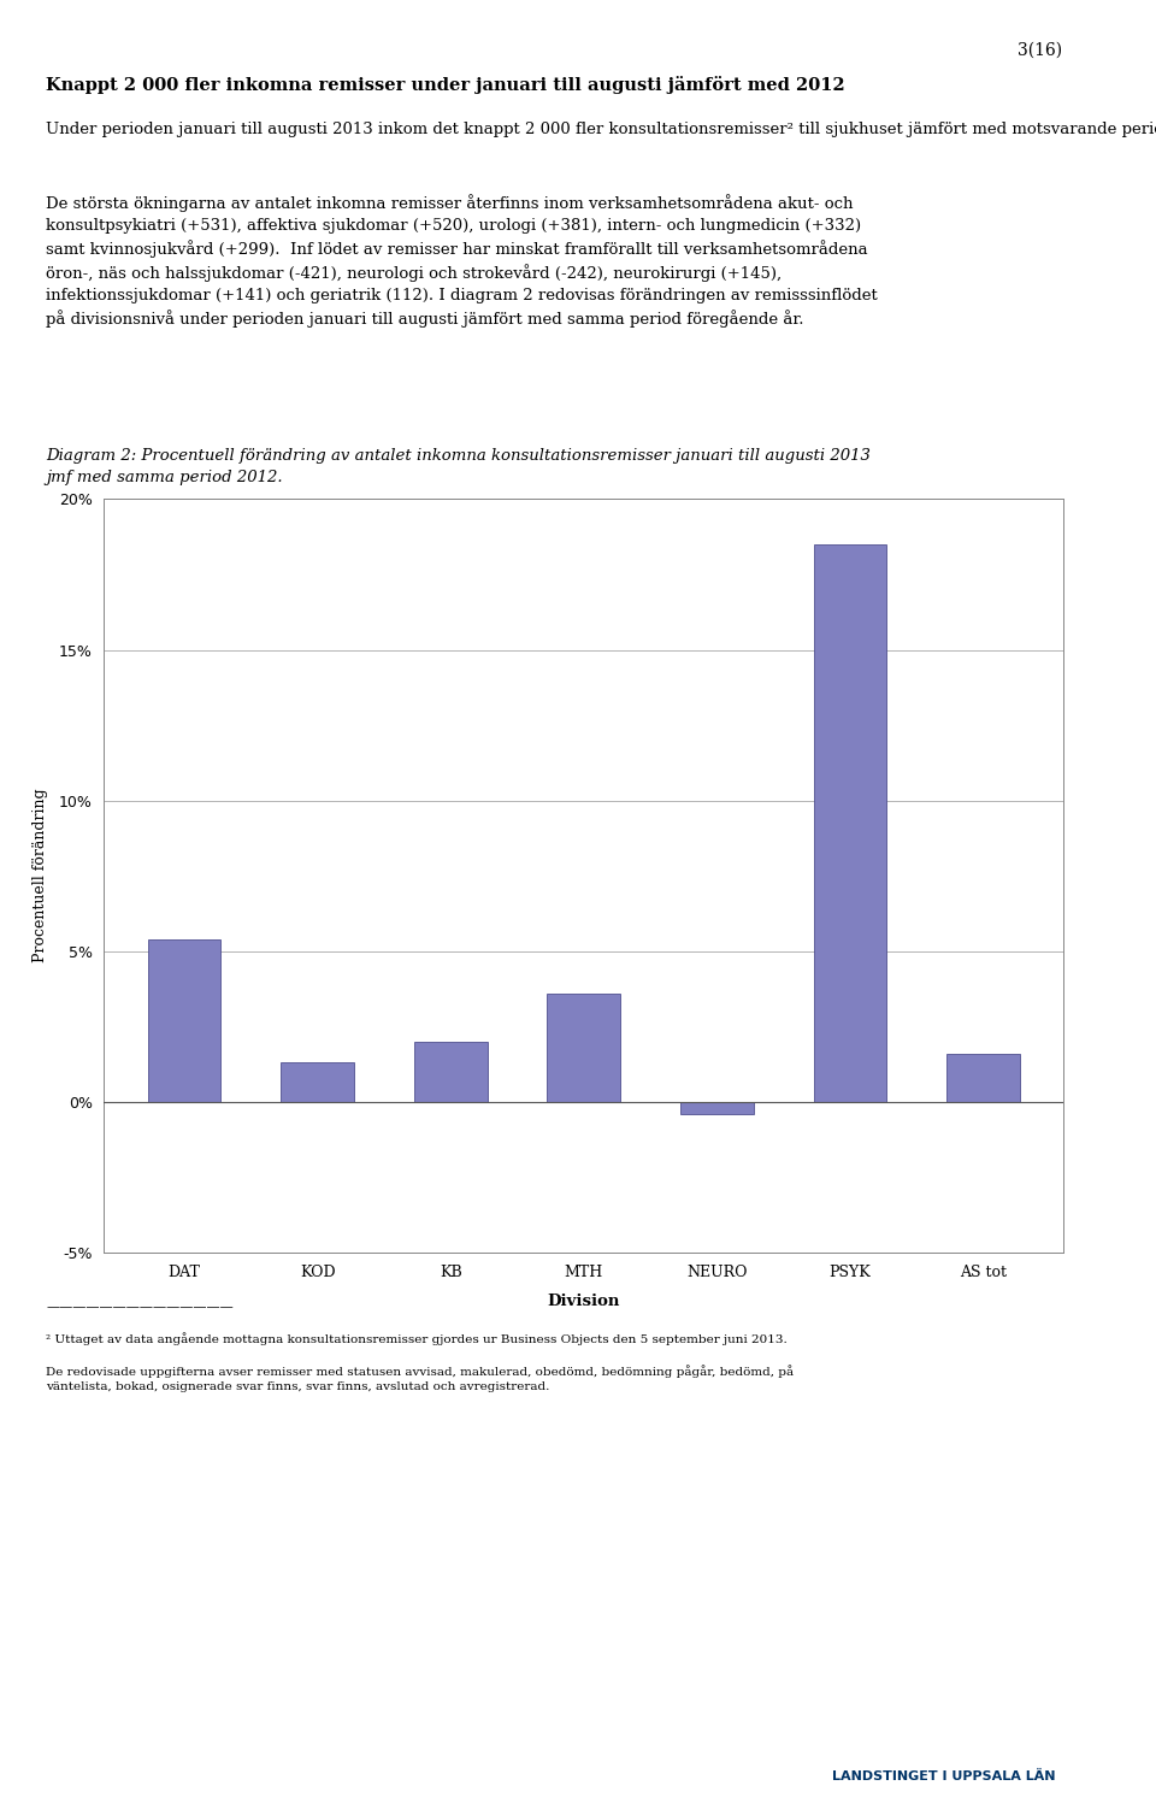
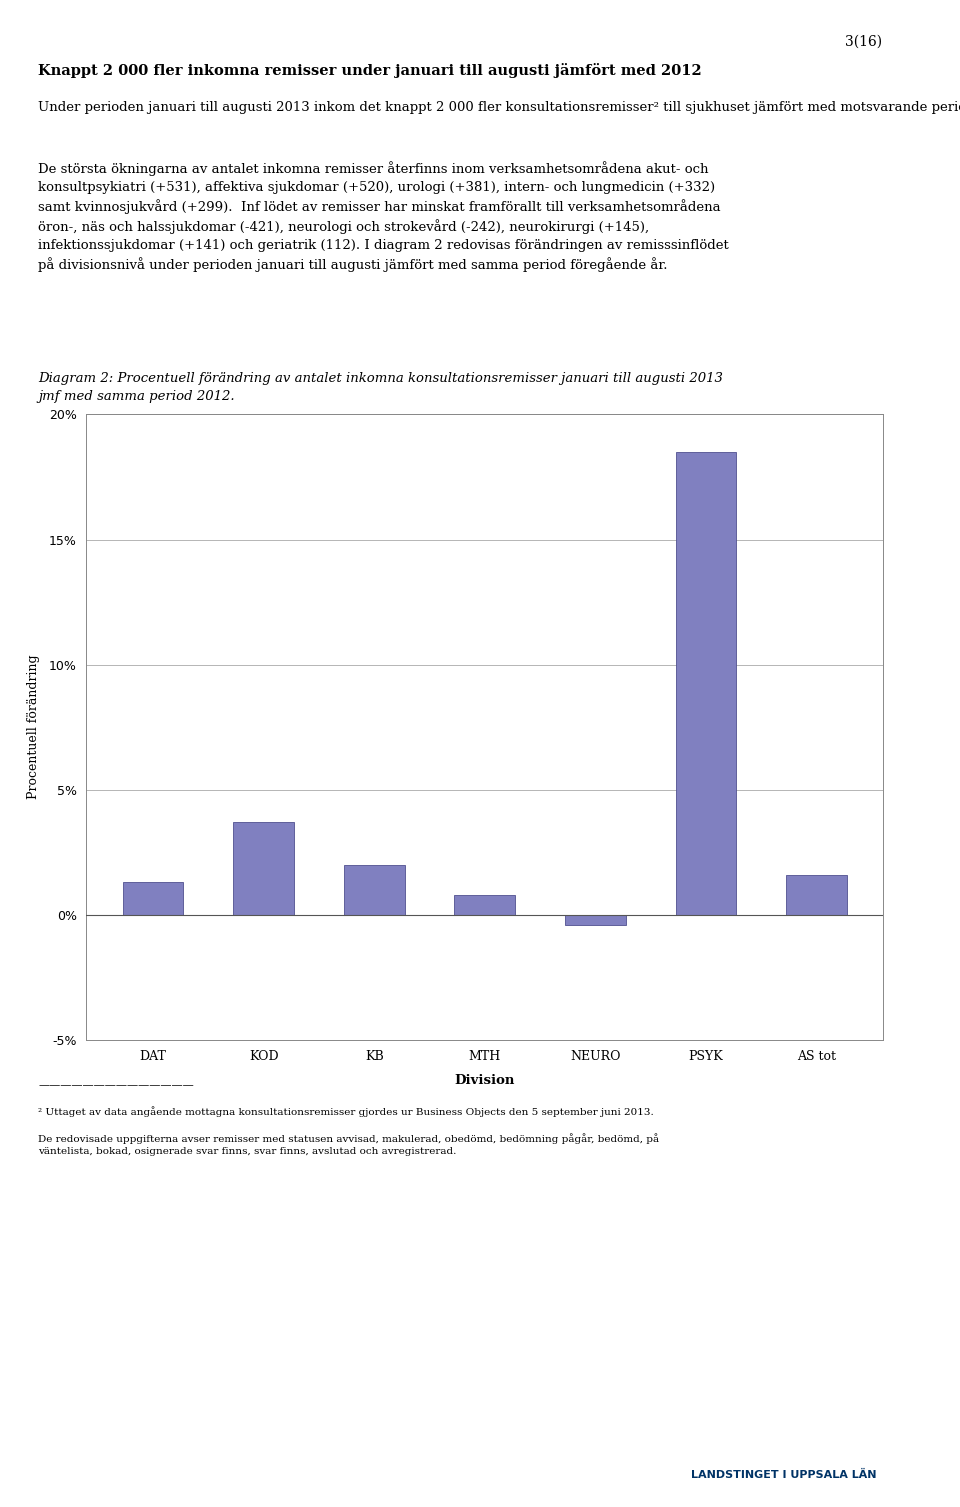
DAT: 5.4% -> 1.3%
KOD: 1.3% -> 3.7%
MTH: 3.6% -> 0.8%
